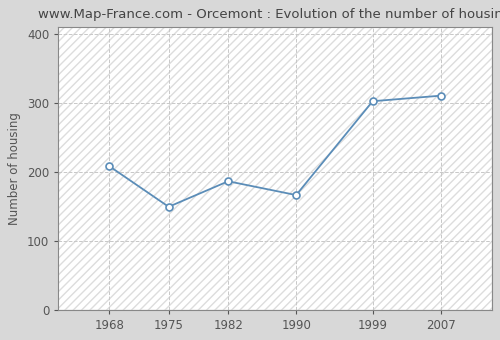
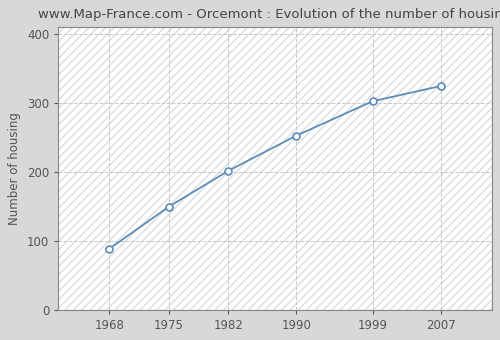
1968: 208 -> 88
1982: 186 -> 201
1990: 166 -> 252
2007: 310 -> 324
